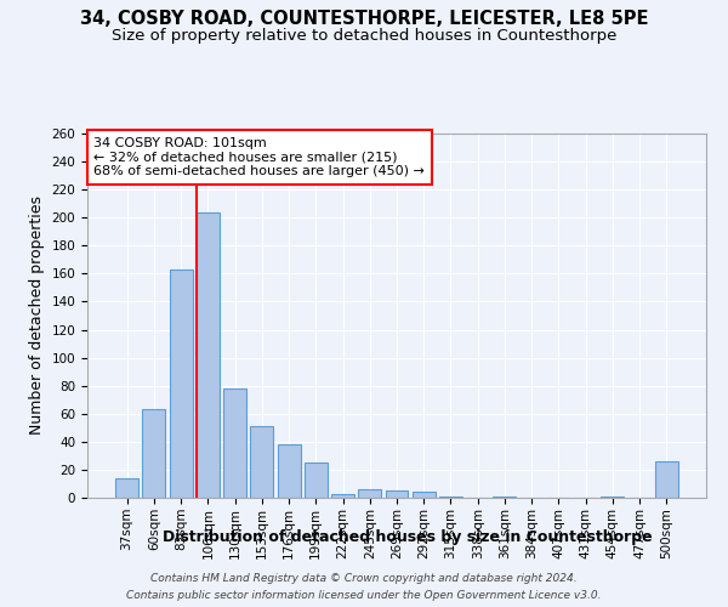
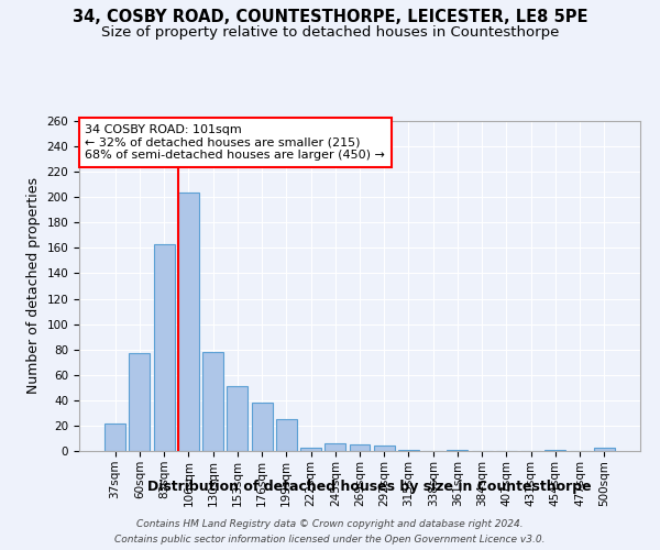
37sqm: 14 -> 22
60sqm: 63 -> 77
500sqm: 26 -> 3
